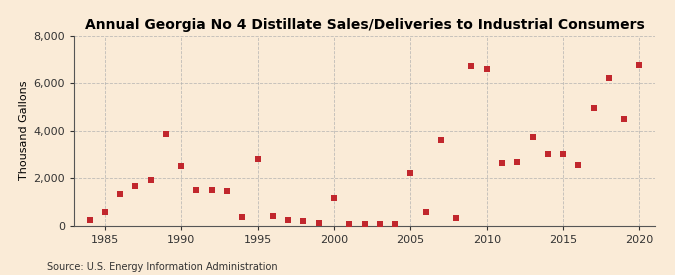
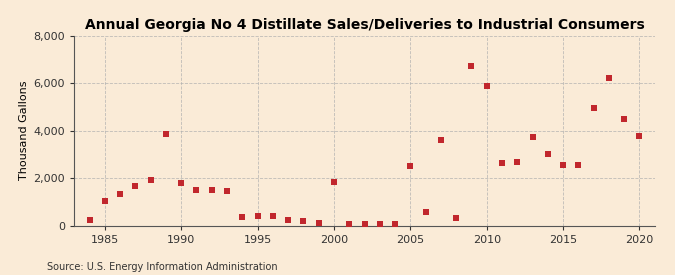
1985: 550 -> 1,020
1990: 2,500 -> 1,800
1995: 2,800 -> 400
2000: 1,150 -> 1,820
2005: 2,200 -> 2,520
2010: 6,600 -> 5,900
2015: 3,000 -> 2,550
2020: 6,750 -> 3,780
